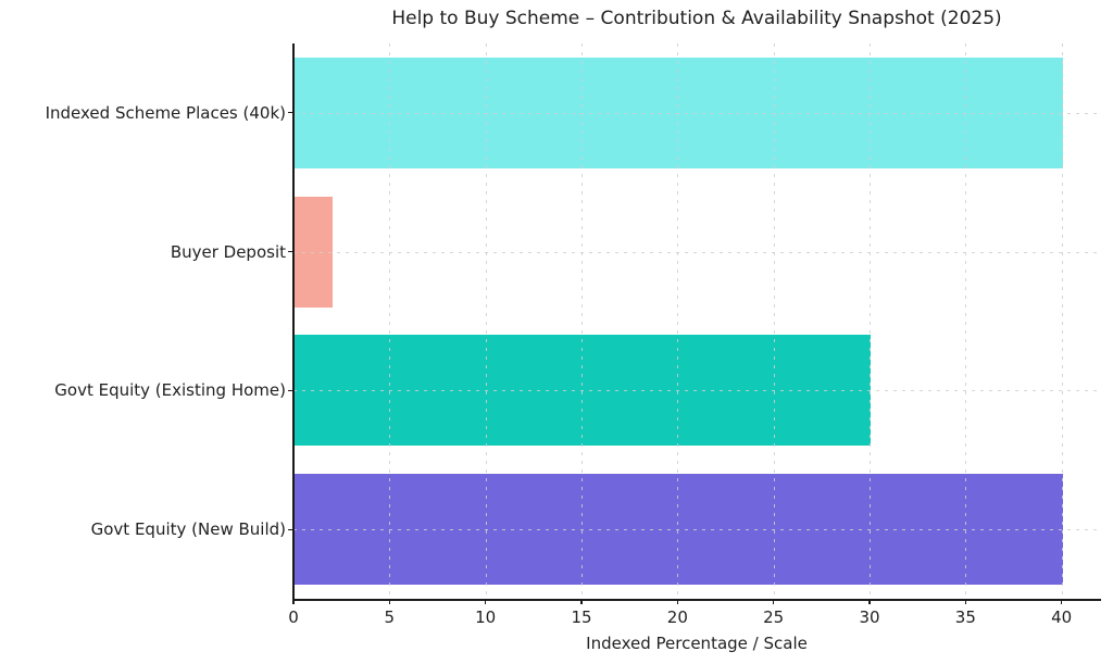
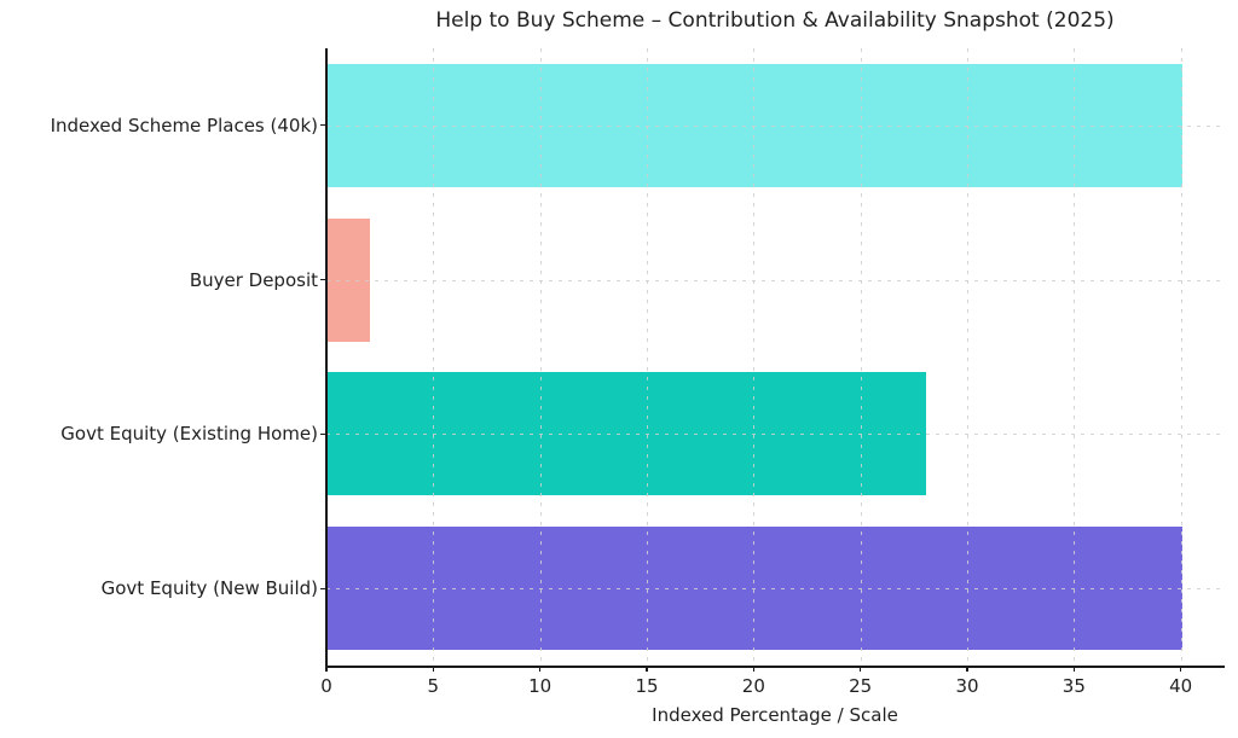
Govt Equity (Existing Home): 30 -> 28
